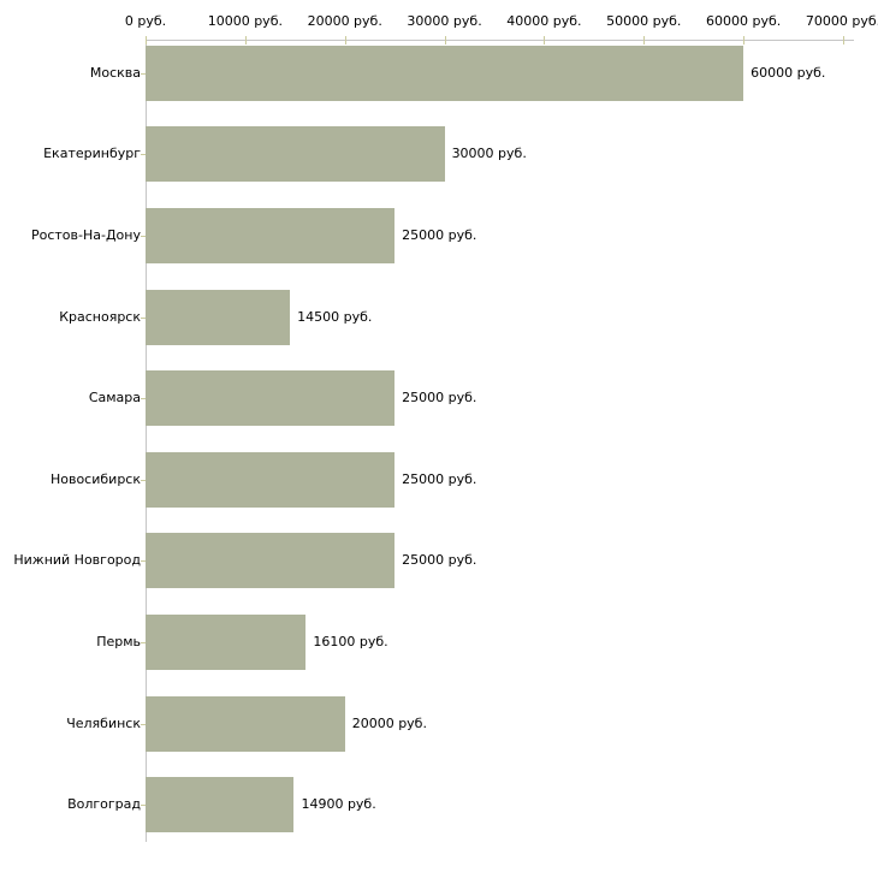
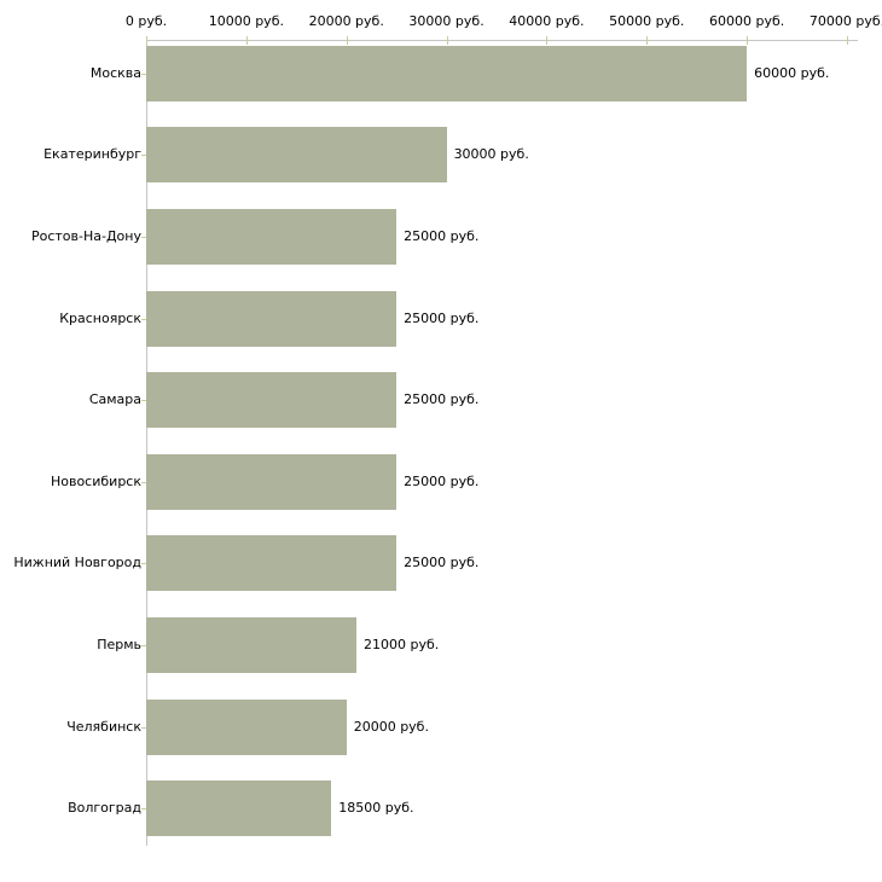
Красноярск: 14500 -> 25000
Пермь: 16100 -> 21000
Волгоград: 14900 -> 18500
